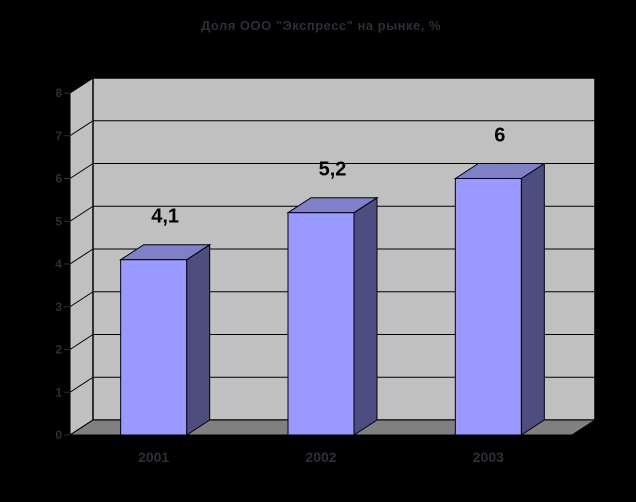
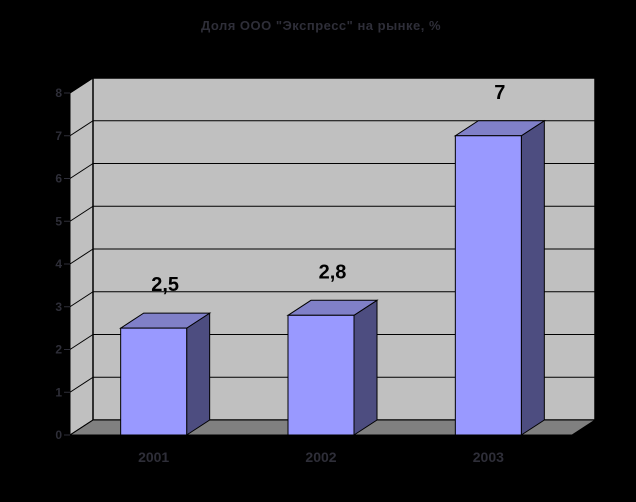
2001: 4,1 -> 2,5
2002: 5,2 -> 2,8
2003: 6 -> 7
